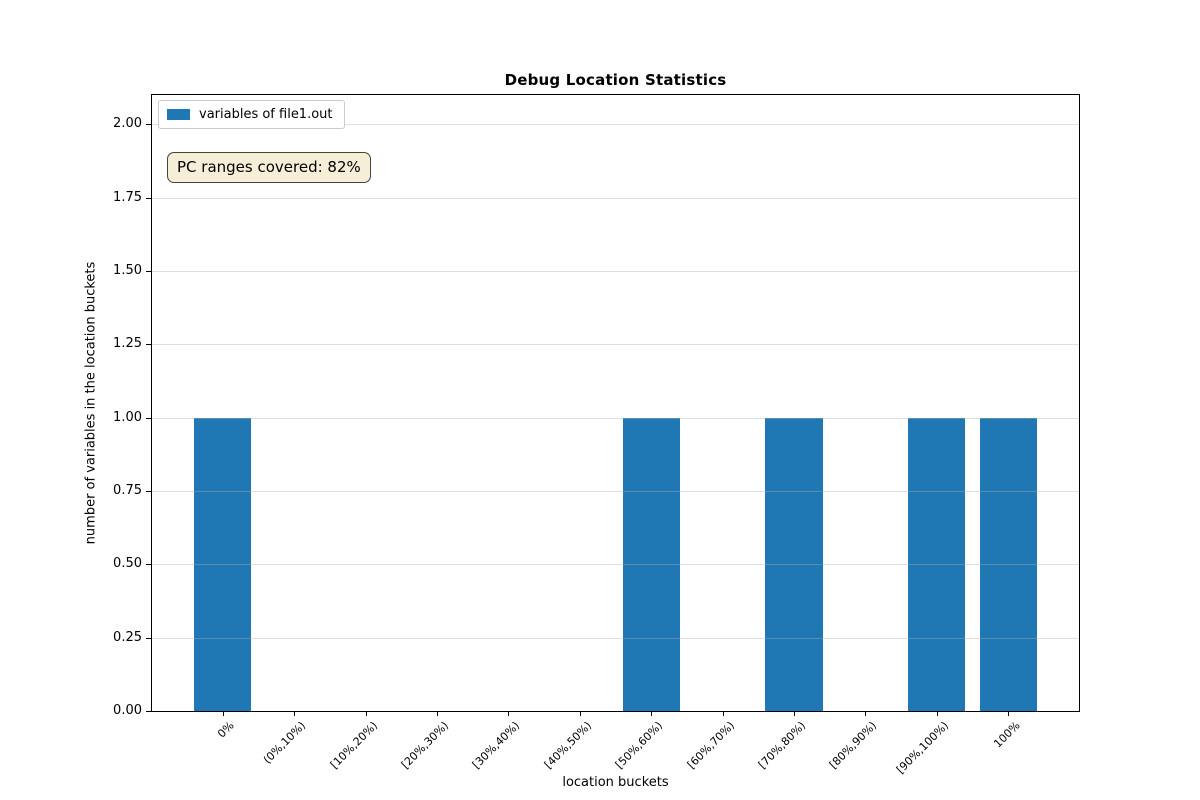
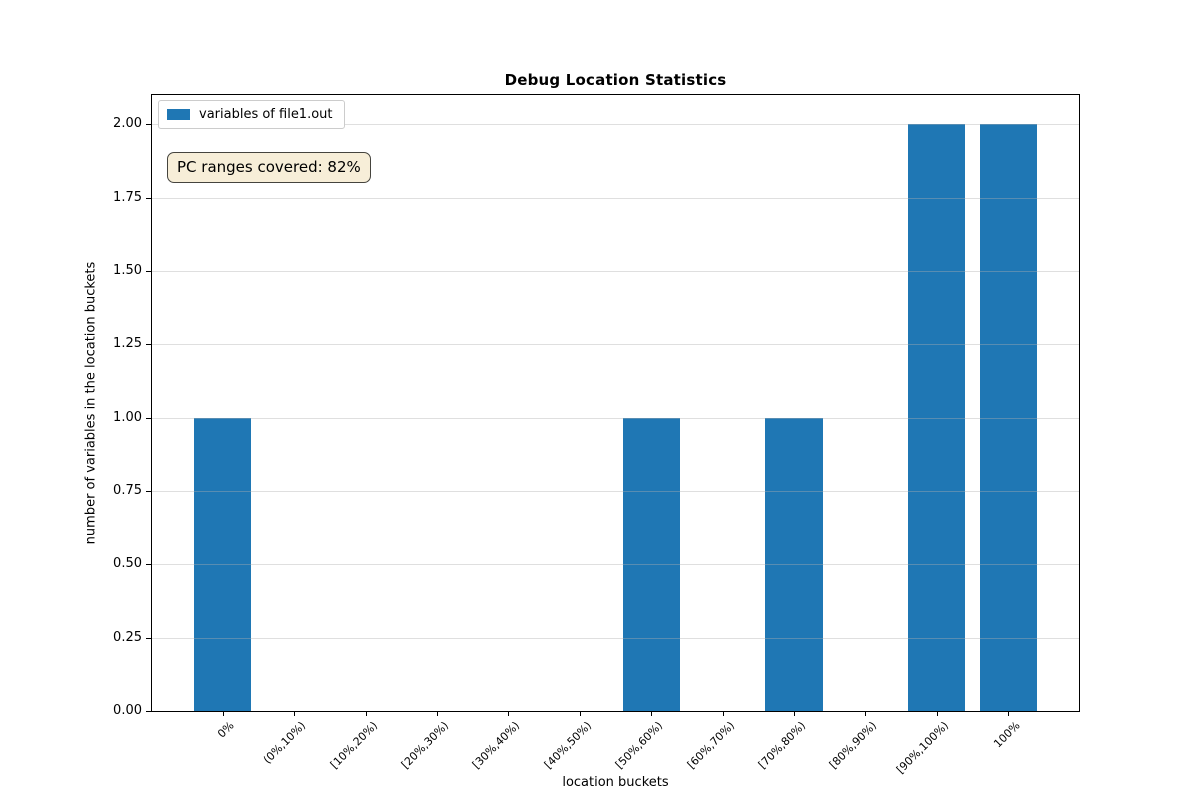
[90%,100%): 1 -> 2
100%: 1 -> 2
